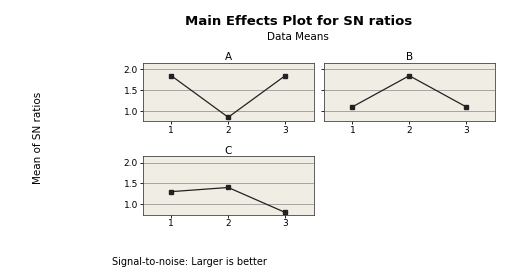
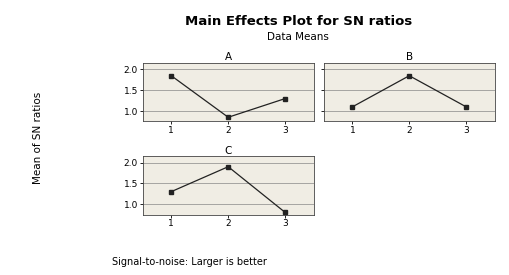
A/3: 1.85 -> 1.30
C/2: 1.4 -> 1.9
